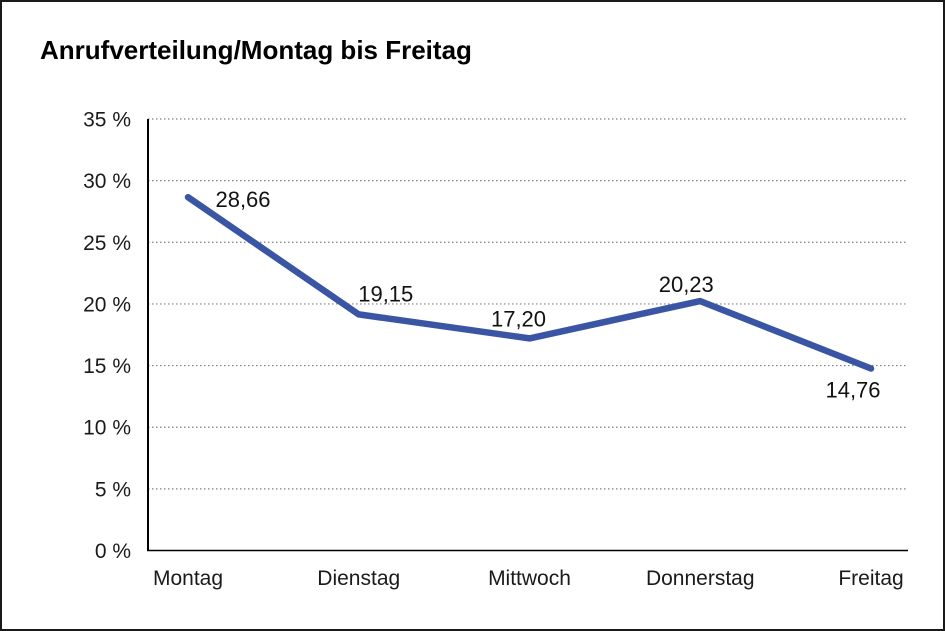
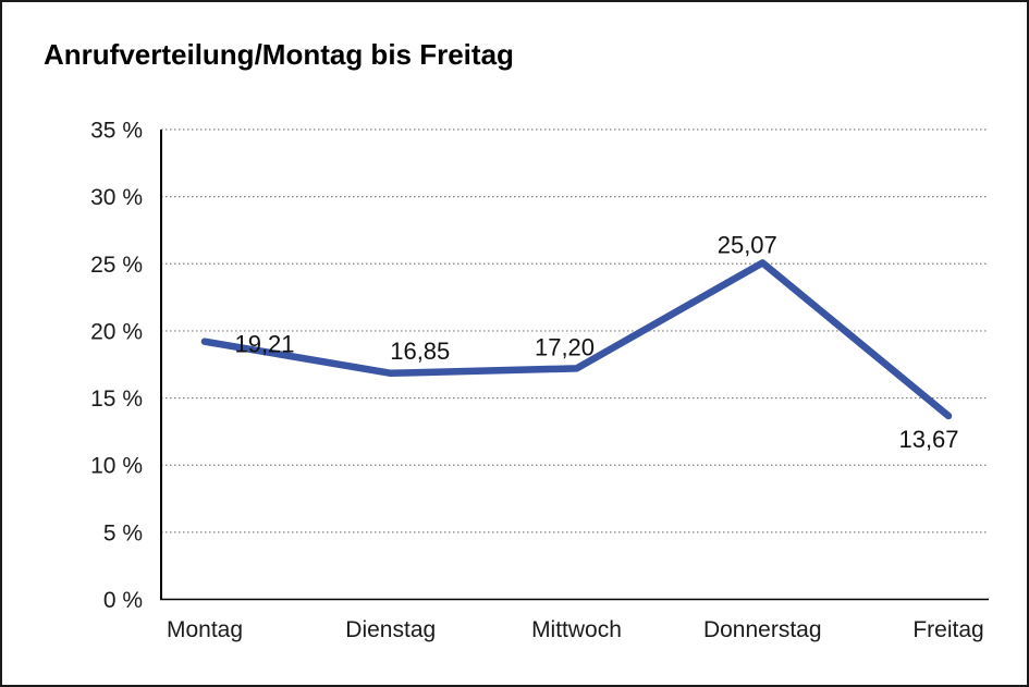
Montag: 28,66 -> 19,21
Dienstag: 19,15 -> 16,85
Donnerstag: 20,23 -> 25,07
Freitag: 14,76 -> 13,67
